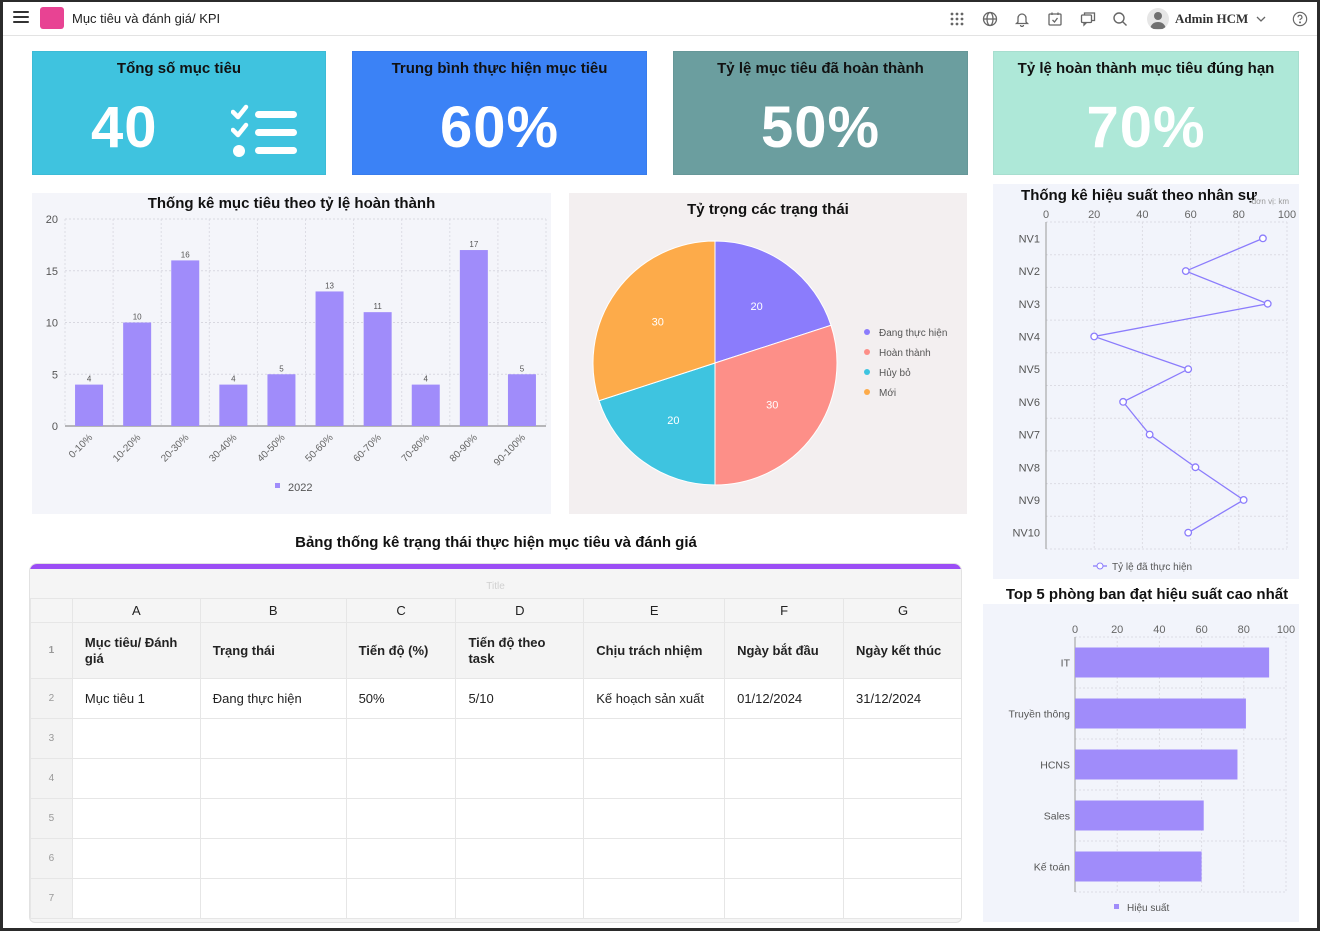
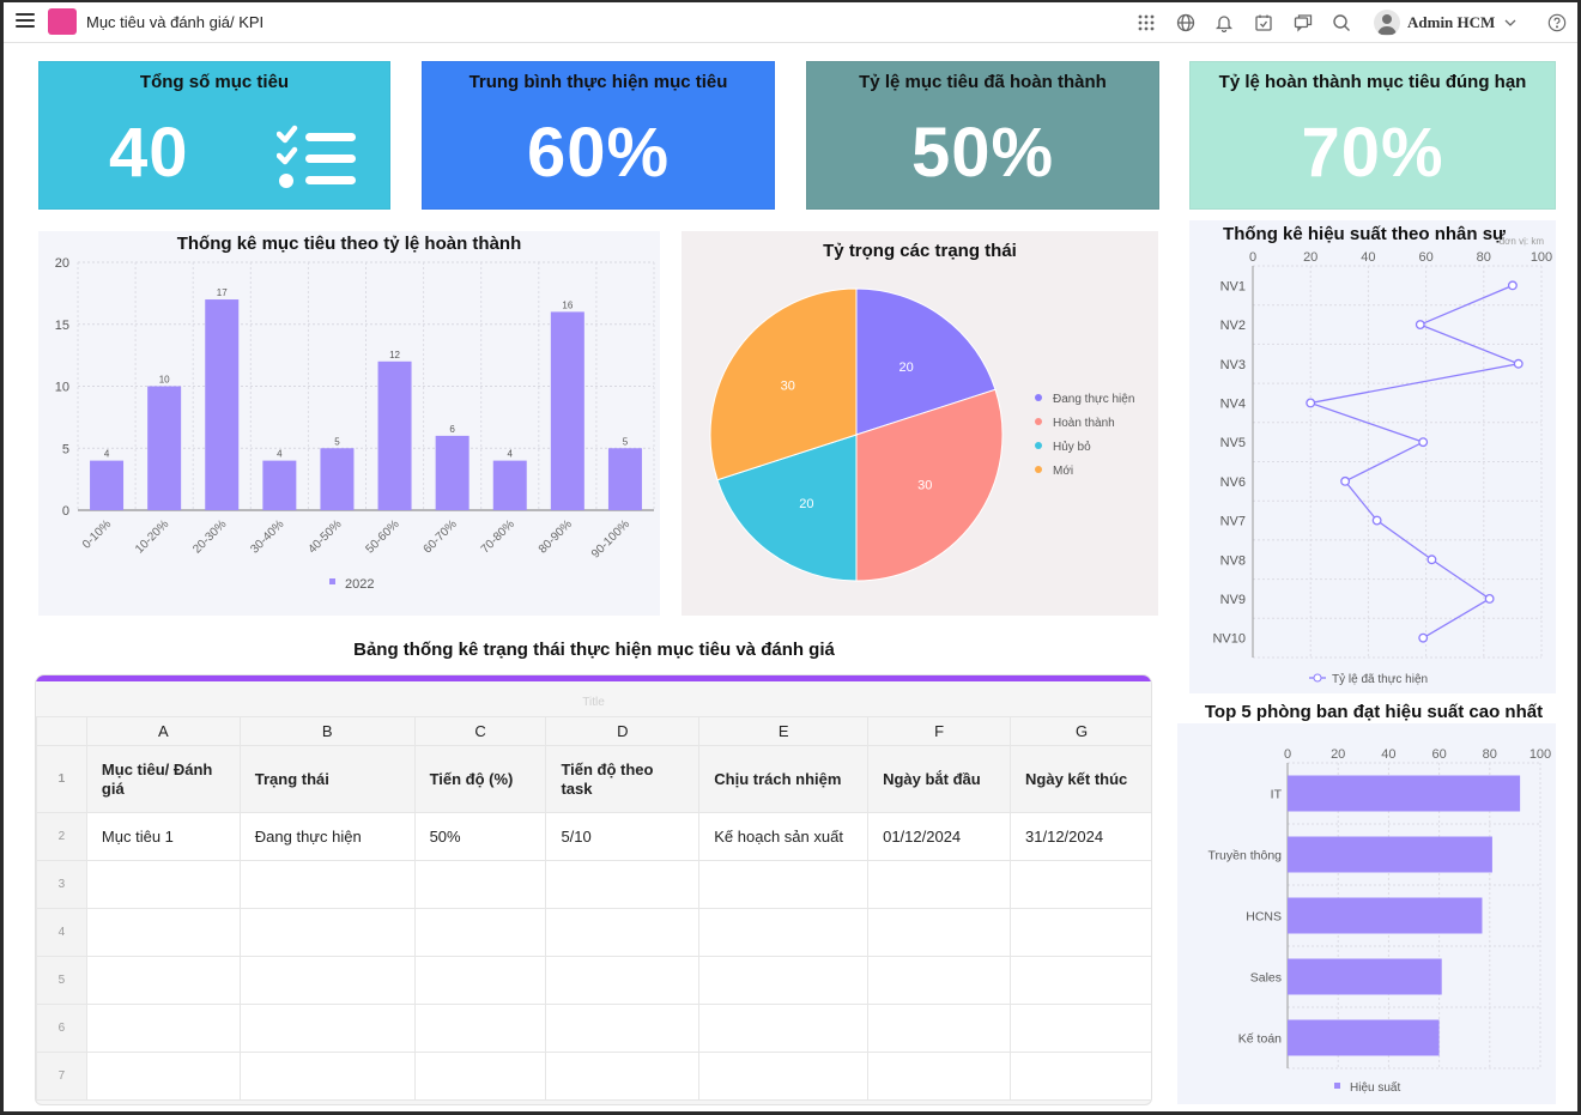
Thống kê mục tiêu theo tỷ lệ hoàn thành/20-30%: 16 -> 17
Thống kê mục tiêu theo tỷ lệ hoàn thành/50-60%: 13 -> 12
Thống kê mục tiêu theo tỷ lệ hoàn thành/60-70%: 11 -> 6
Thống kê mục tiêu theo tỷ lệ hoàn thành/80-90%: 17 -> 16
